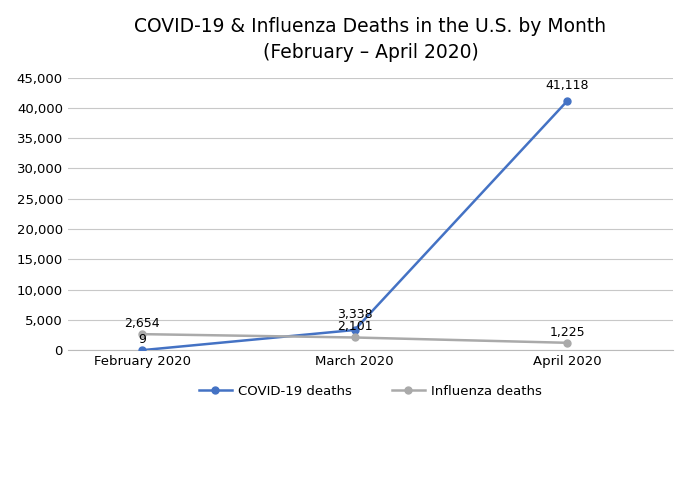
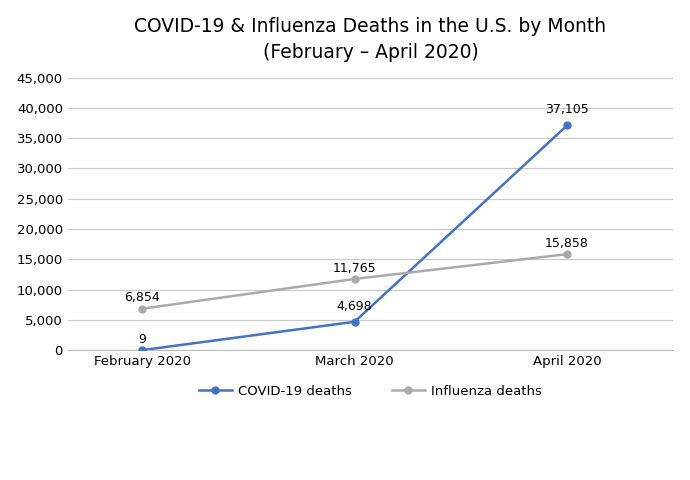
Influenza deaths/February 2020: 2,654 -> 6,854
COVID-19 deaths/March 2020: 3,338 -> 4,698
Influenza deaths/March 2020: 2,101 -> 11,765
COVID-19 deaths/April 2020: 41,118 -> 37,105
Influenza deaths/April 2020: 1,225 -> 15,858
